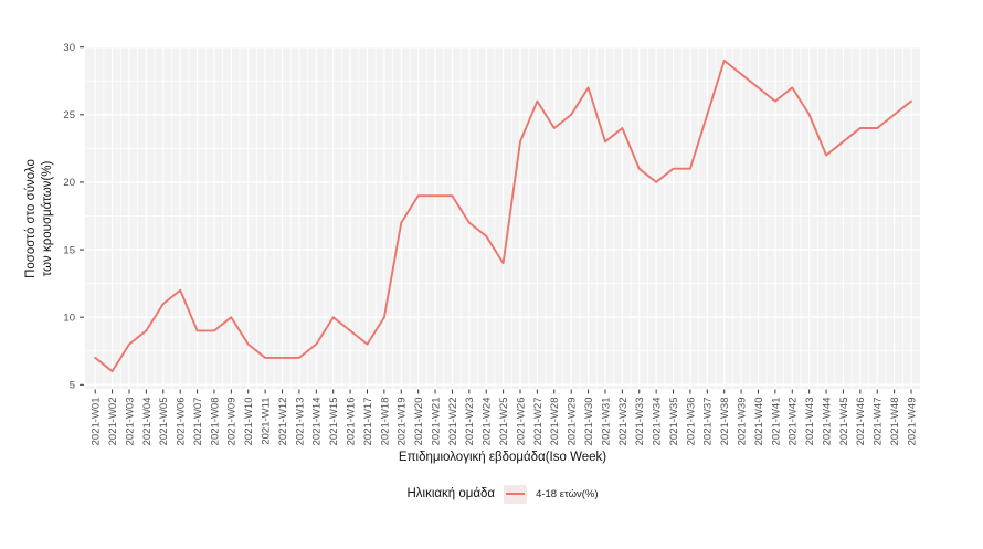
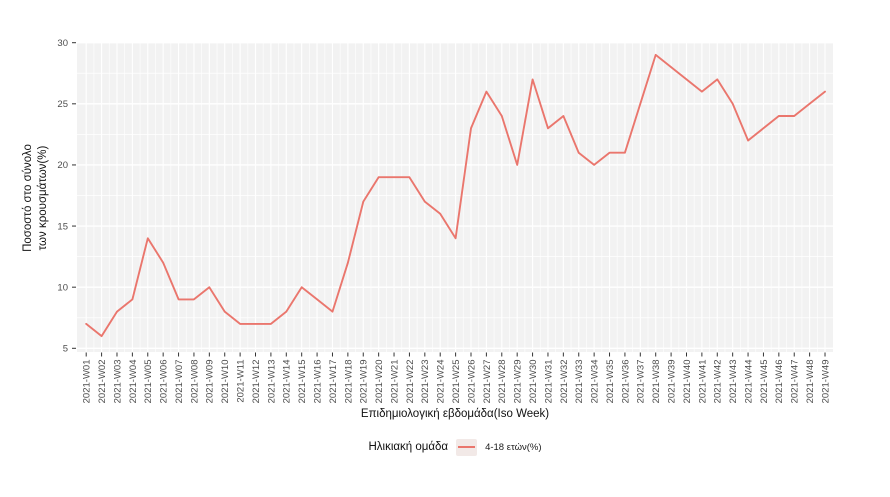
2021-W05: 11 -> 14
2021-W18: 10 -> 12
2021-W29: 25 -> 20
